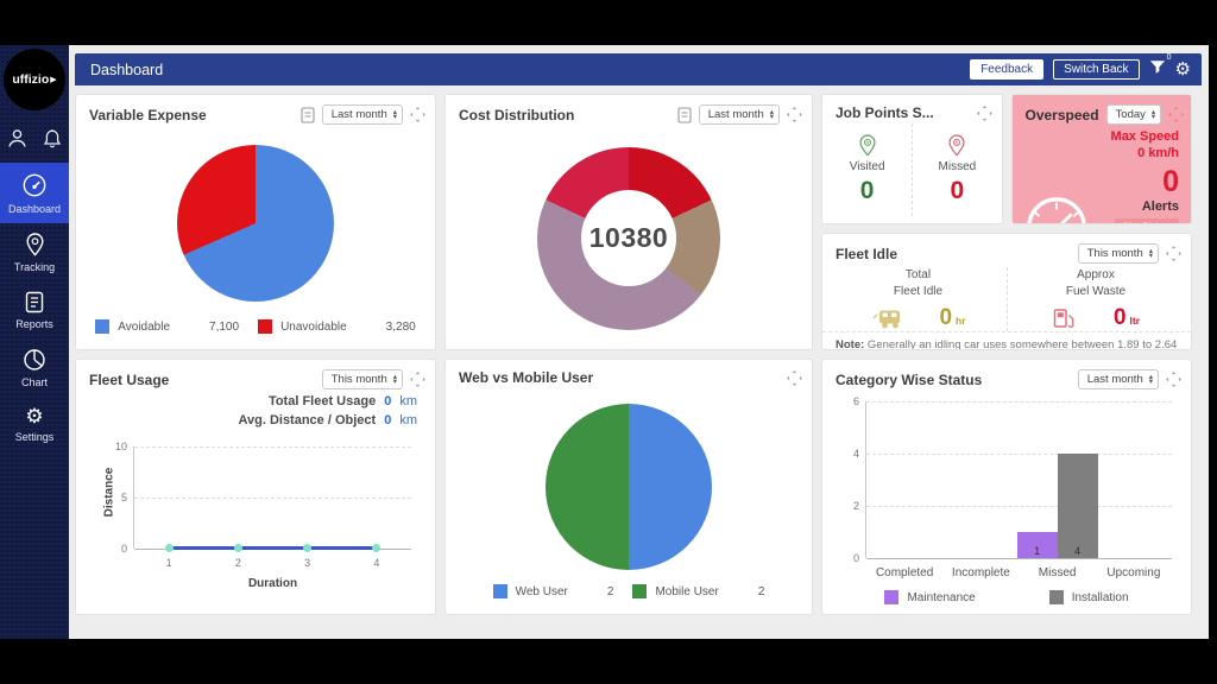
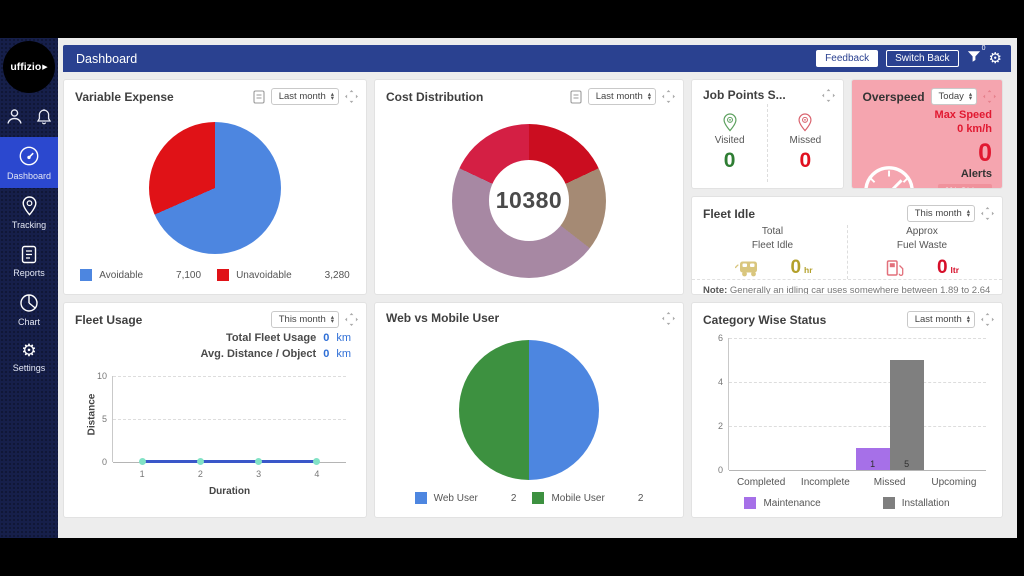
Category Wise Status/Installation/Missed: 4 -> 5
